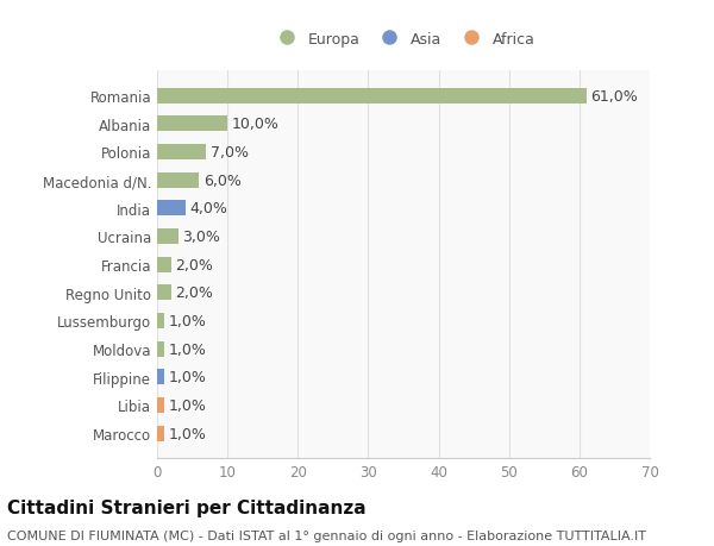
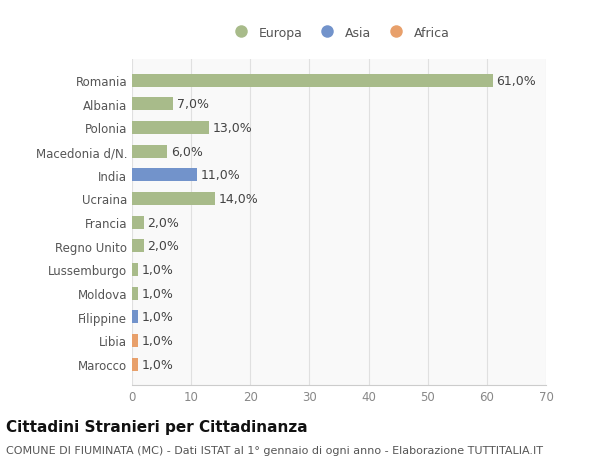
Albania: 10,0% -> 7,0%
Polonia: 7,0% -> 13,0%
India: 4,0% -> 11,0%
Ucraina: 3,0% -> 14,0%
